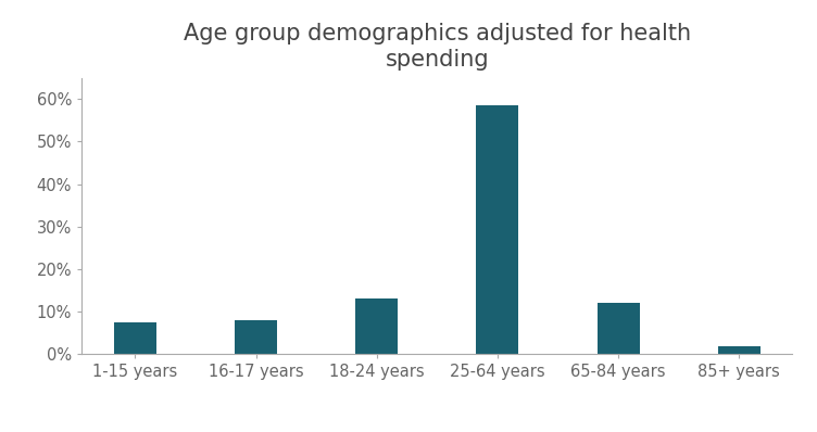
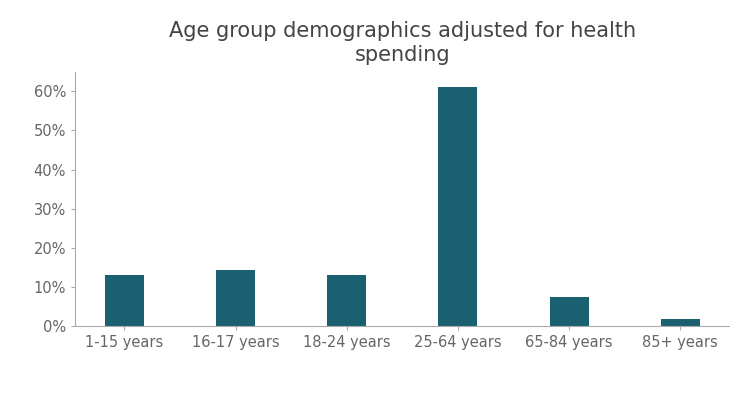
1-15 years: 7.5% -> 13.0%
16-17 years: 8.0% -> 14.5%
25-64 years: 58.5% -> 61.0%
65-84 years: 12.0% -> 7.5%
